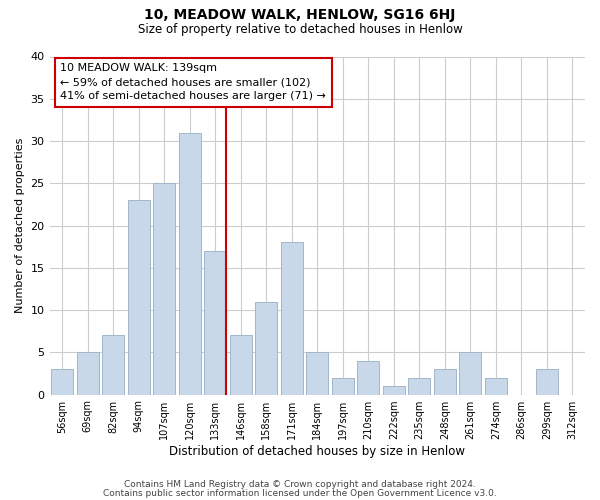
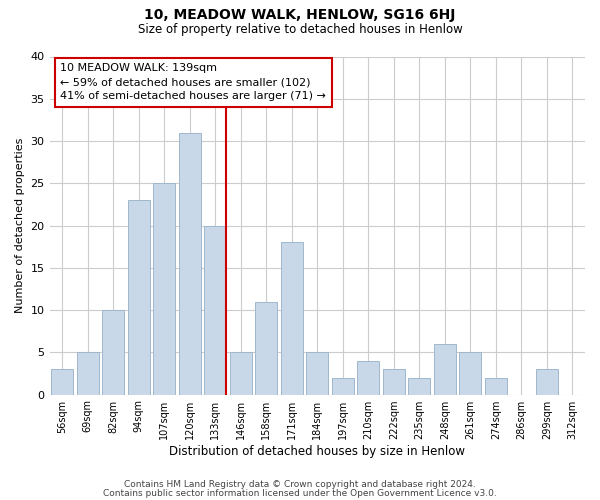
82sqm: 7 -> 10
133sqm: 17 -> 20
146sqm: 7 -> 5
222sqm: 1 -> 3
248sqm: 3 -> 6
